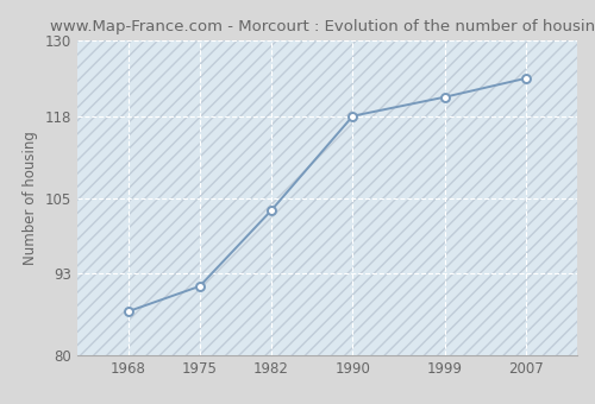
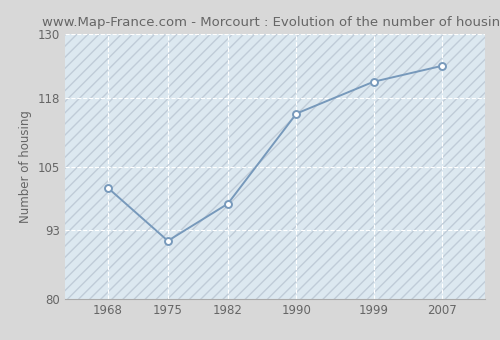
1968: 87 -> 101
1982: 103 -> 98
1990: 118 -> 115
